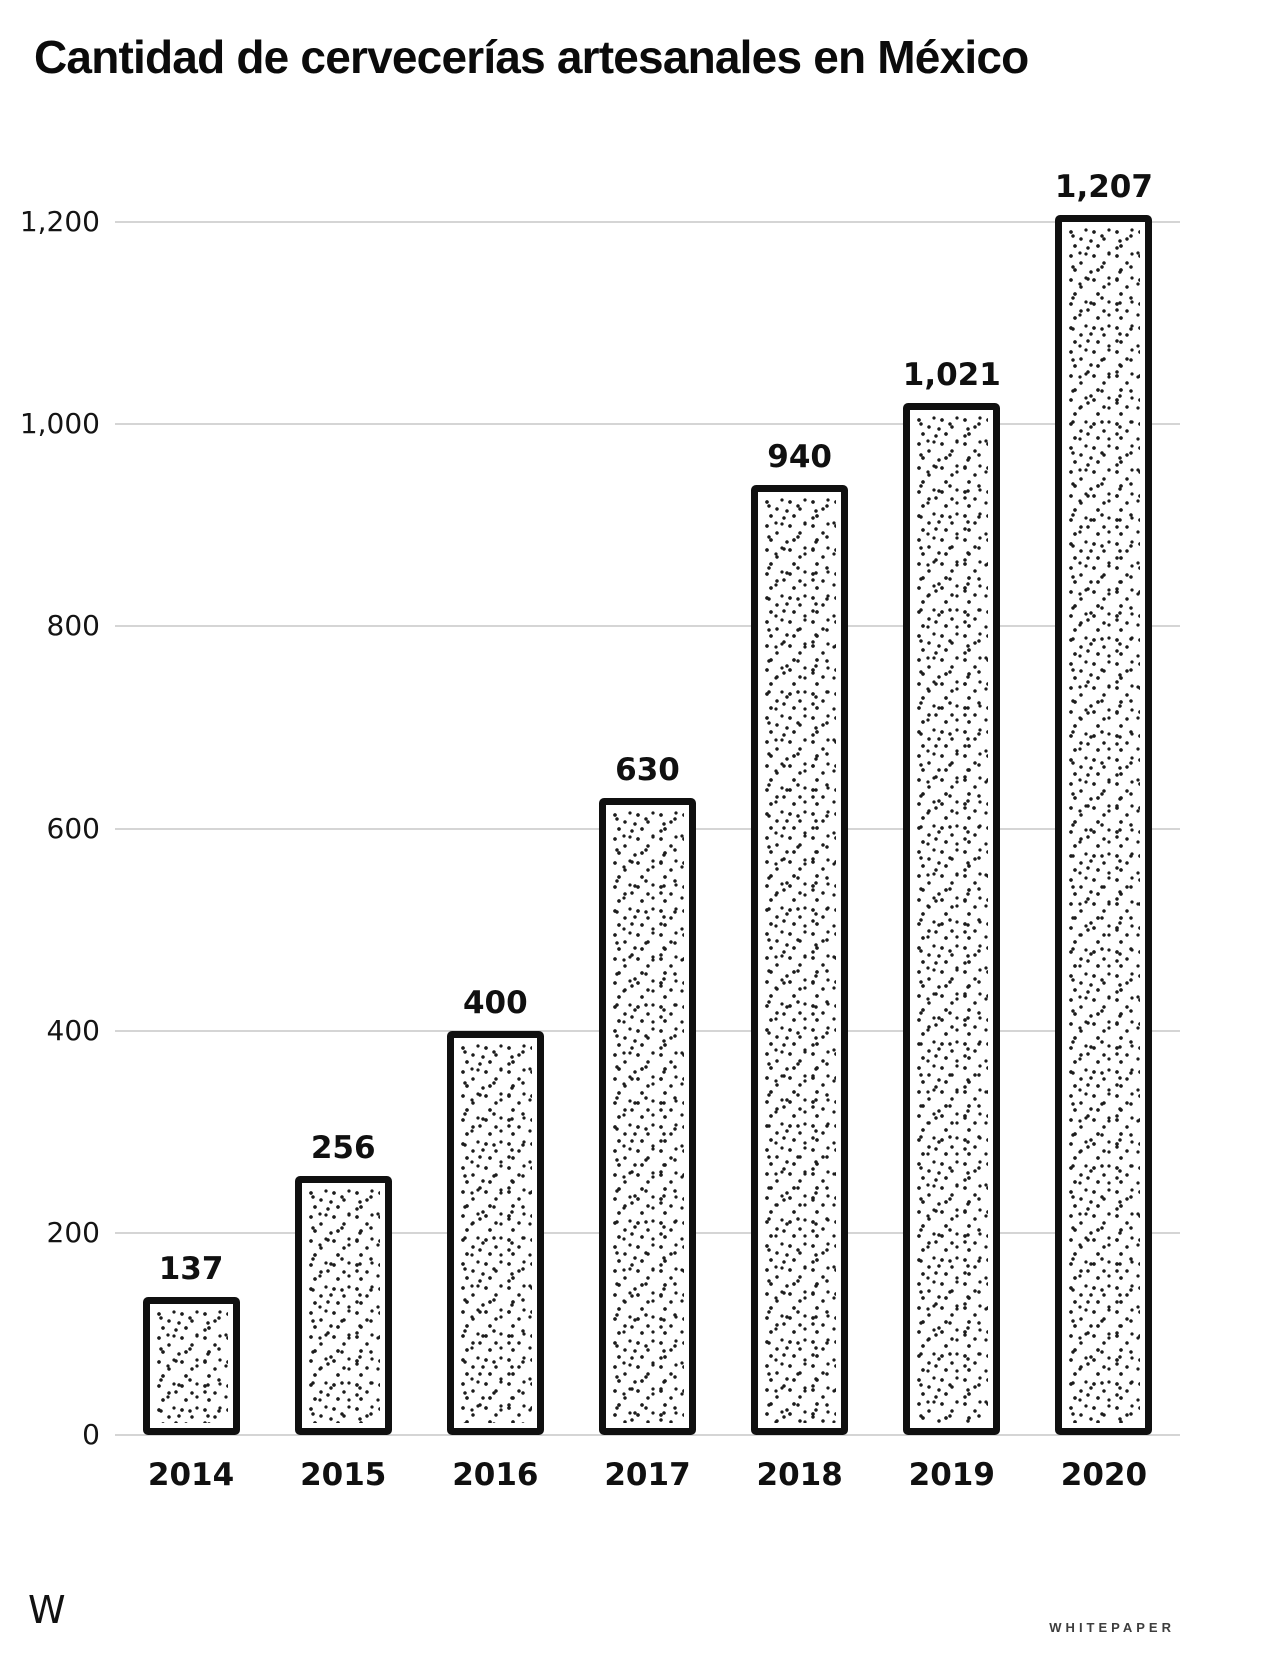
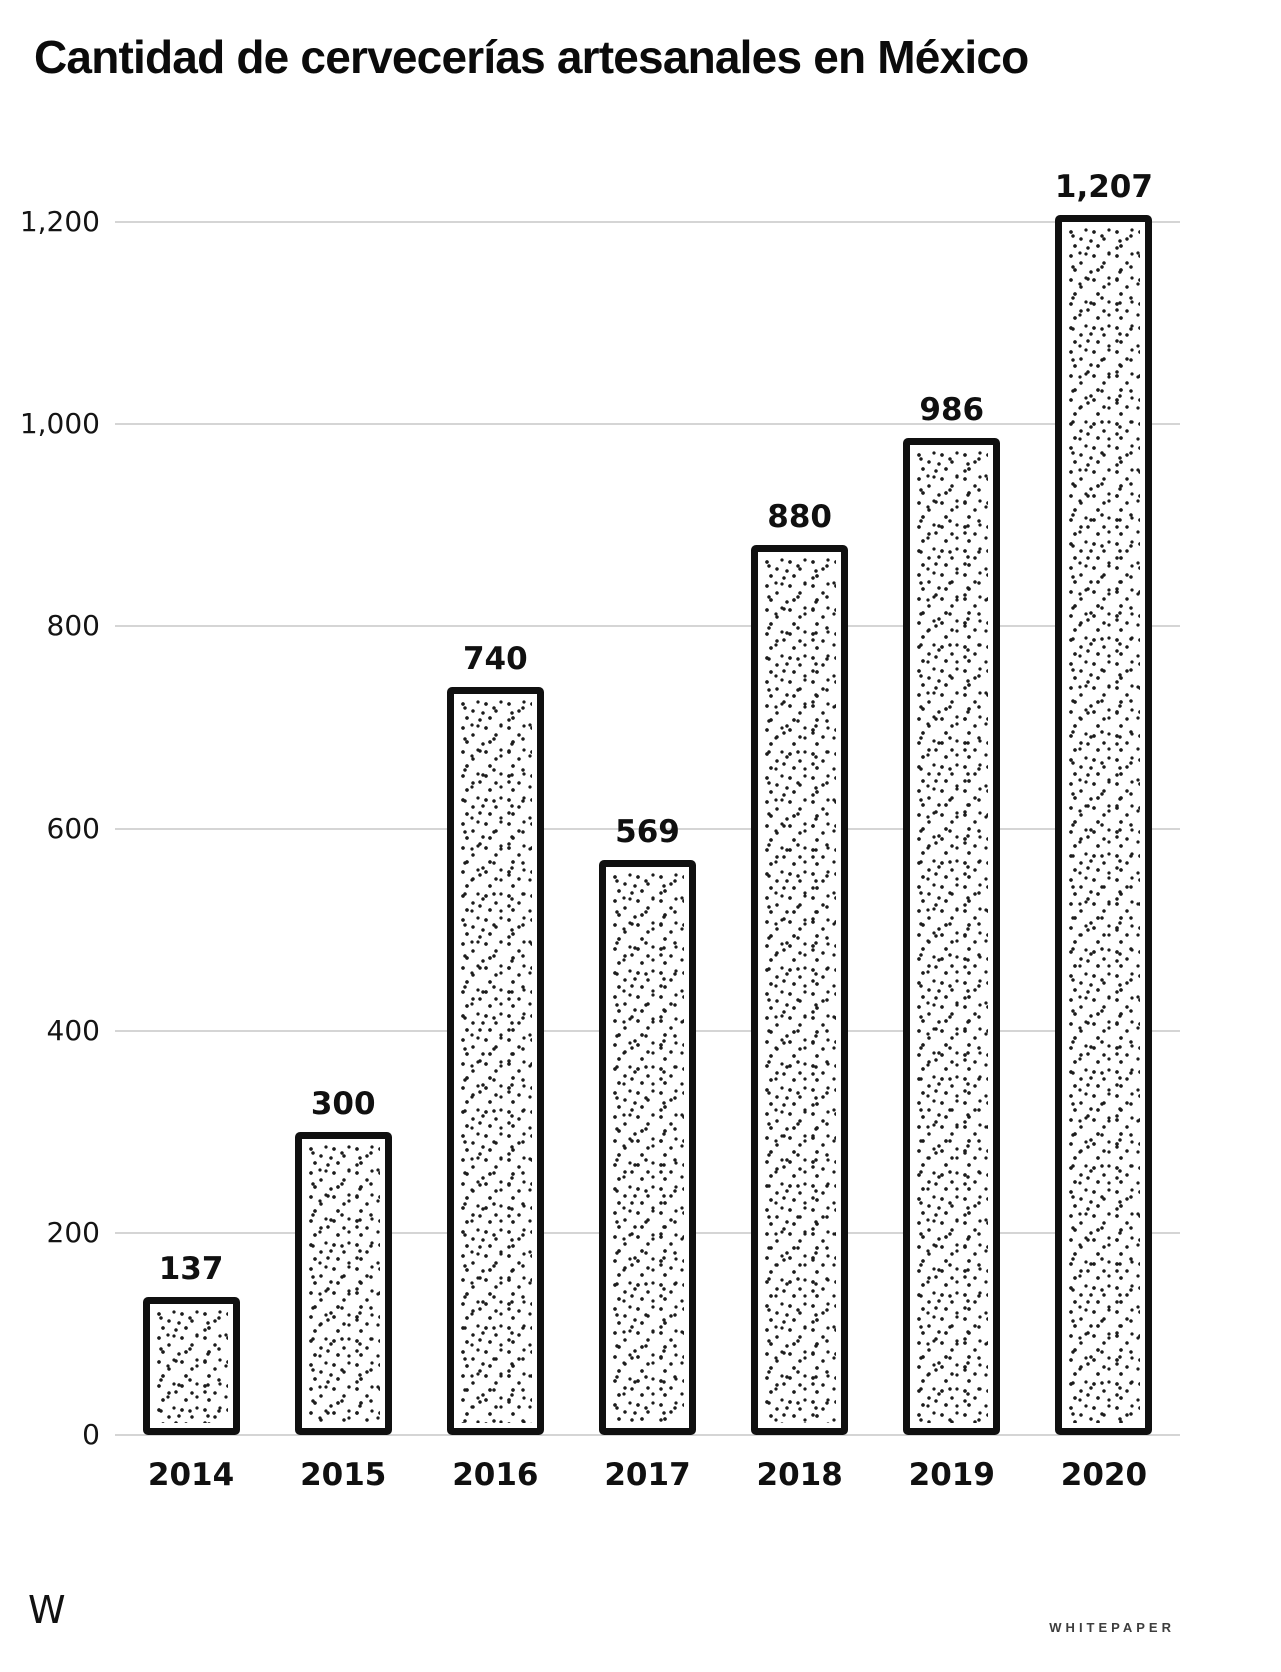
2015: 256 -> 300
2016: 400 -> 740
2017: 630 -> 569
2018: 940 -> 880
2019: 1,021 -> 986
